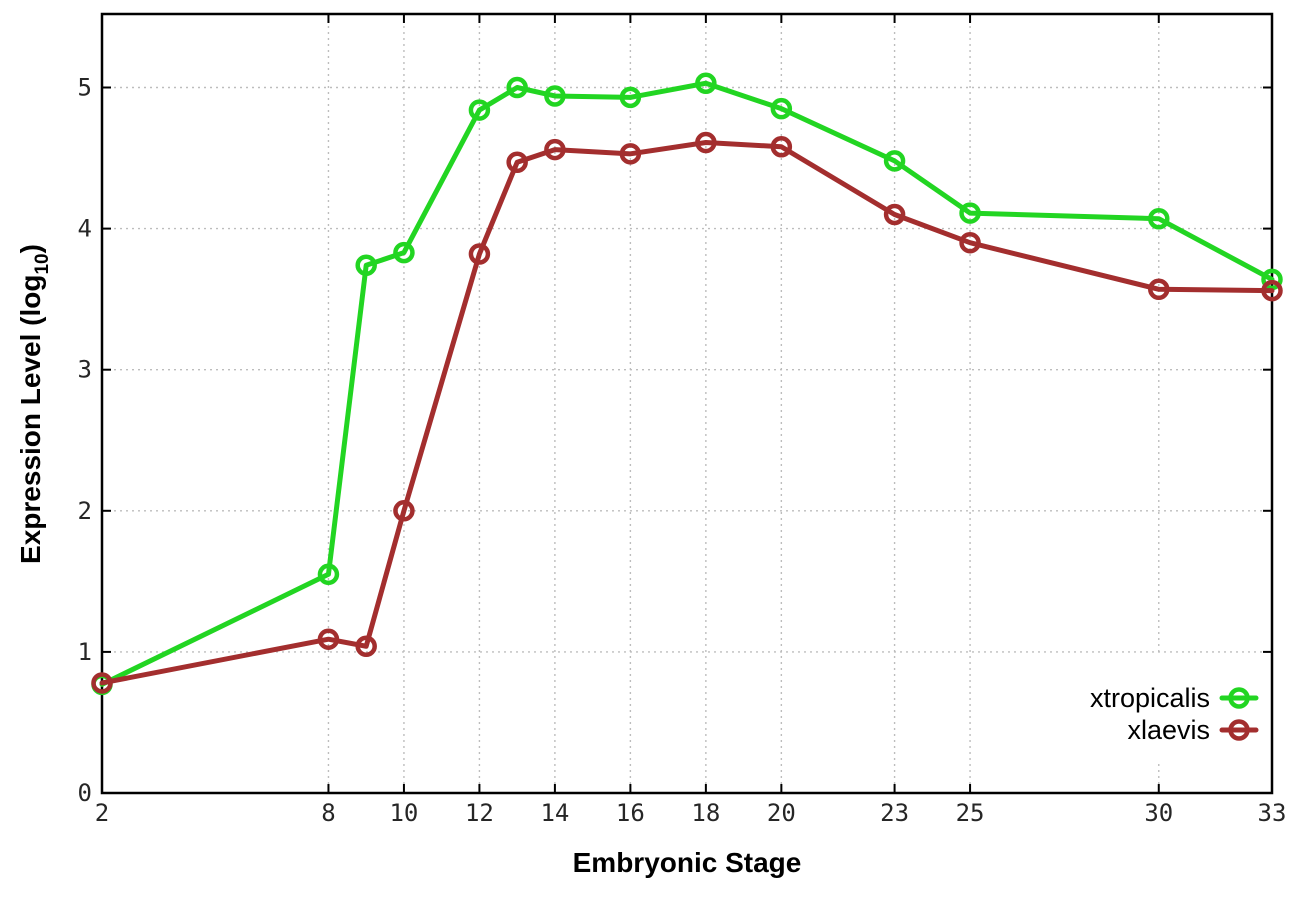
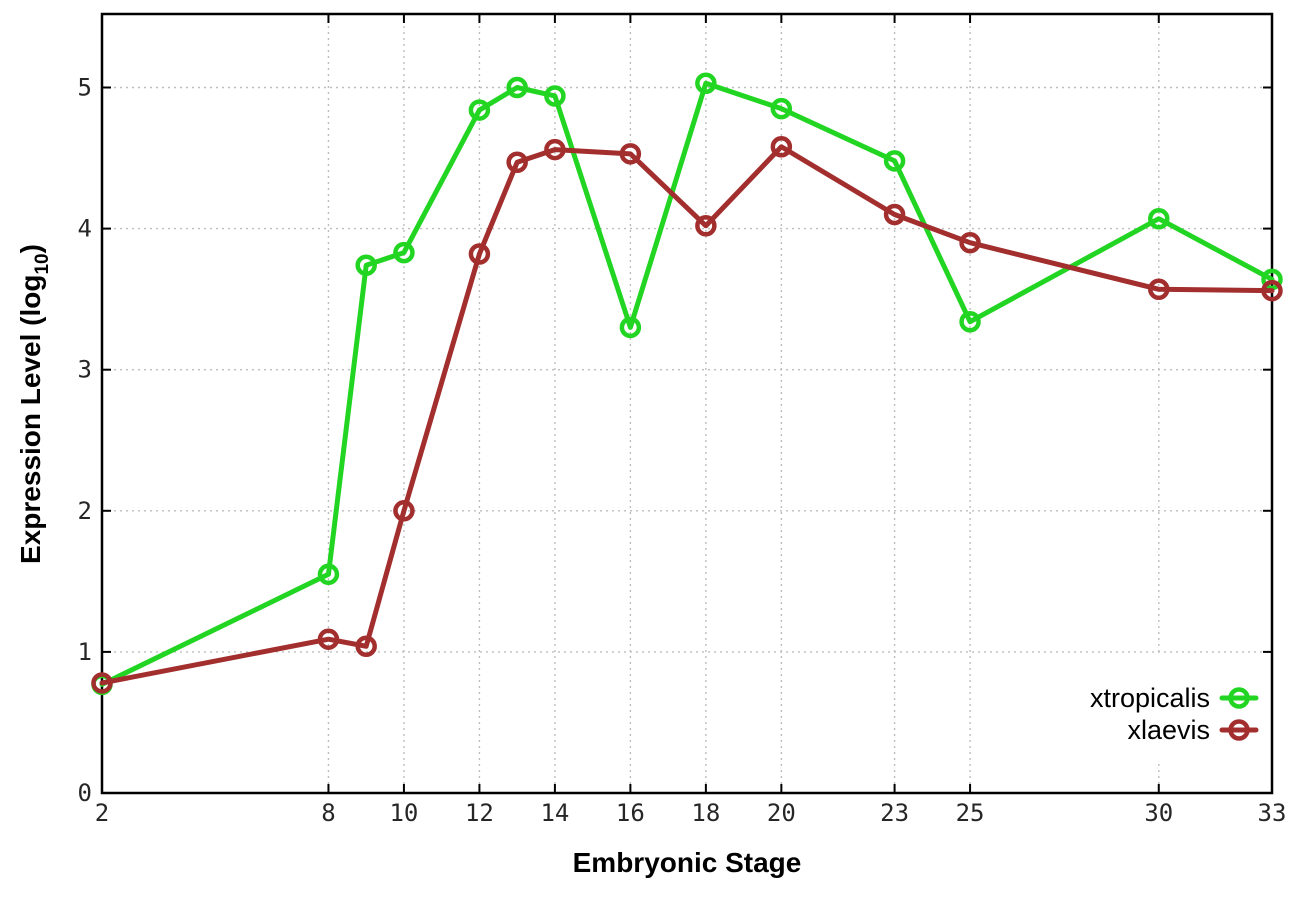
xtropicalis/16: 4.93 -> 3.30
xlaevis/18: 4.61 -> 4.02
xtropicalis/25: 4.11 -> 3.34
